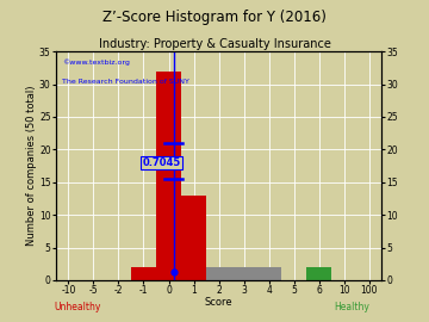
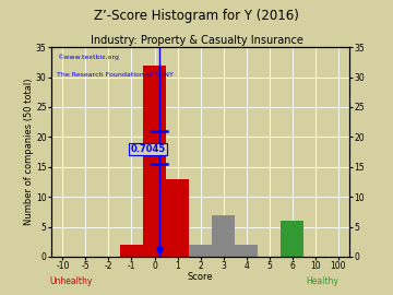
3: 2 -> 7
6: 2 -> 6
